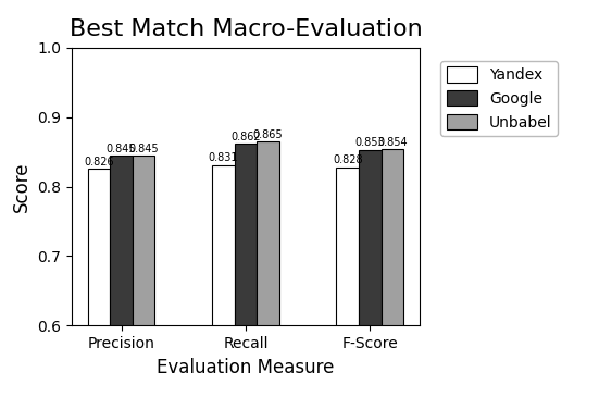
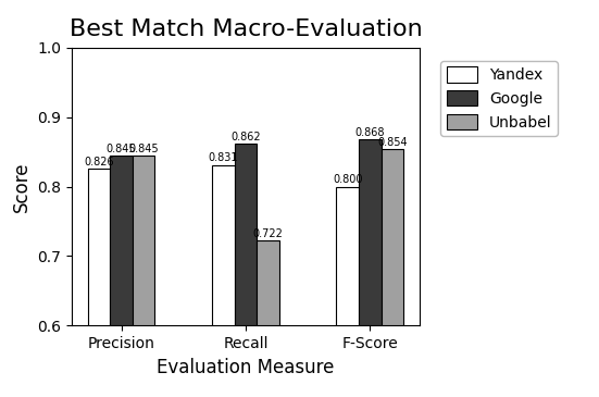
Unbabel/Recall: 0.865 -> 0.722
Yandex/F-Score: 0.828 -> 0.800
Google/F-Score: 0.853 -> 0.868
